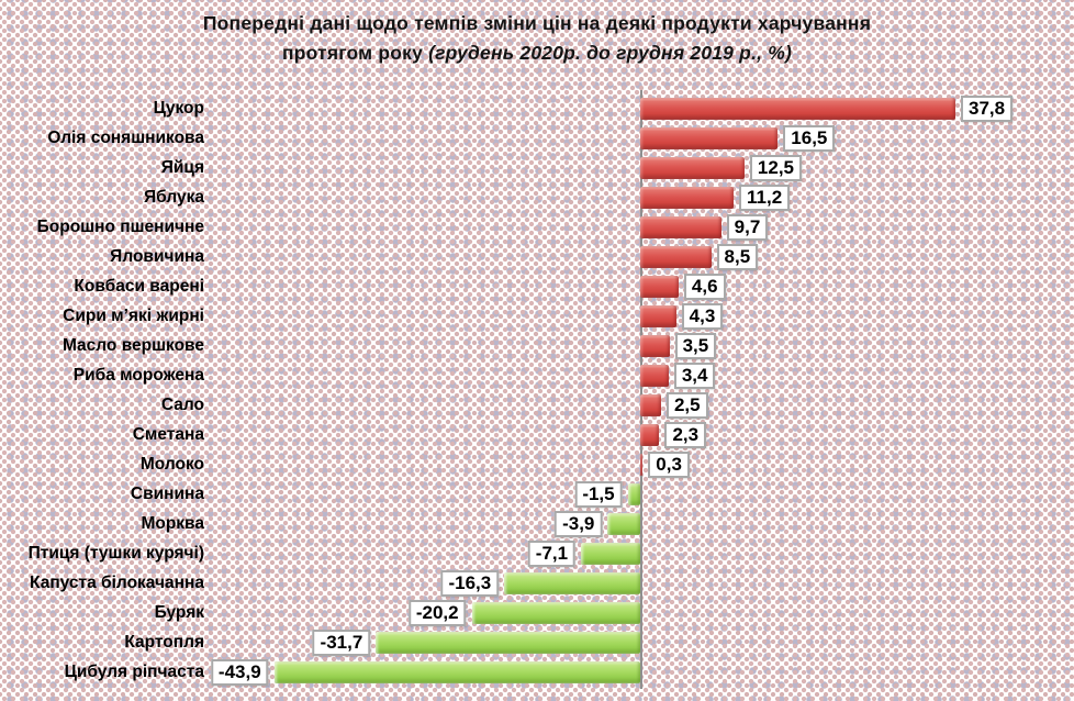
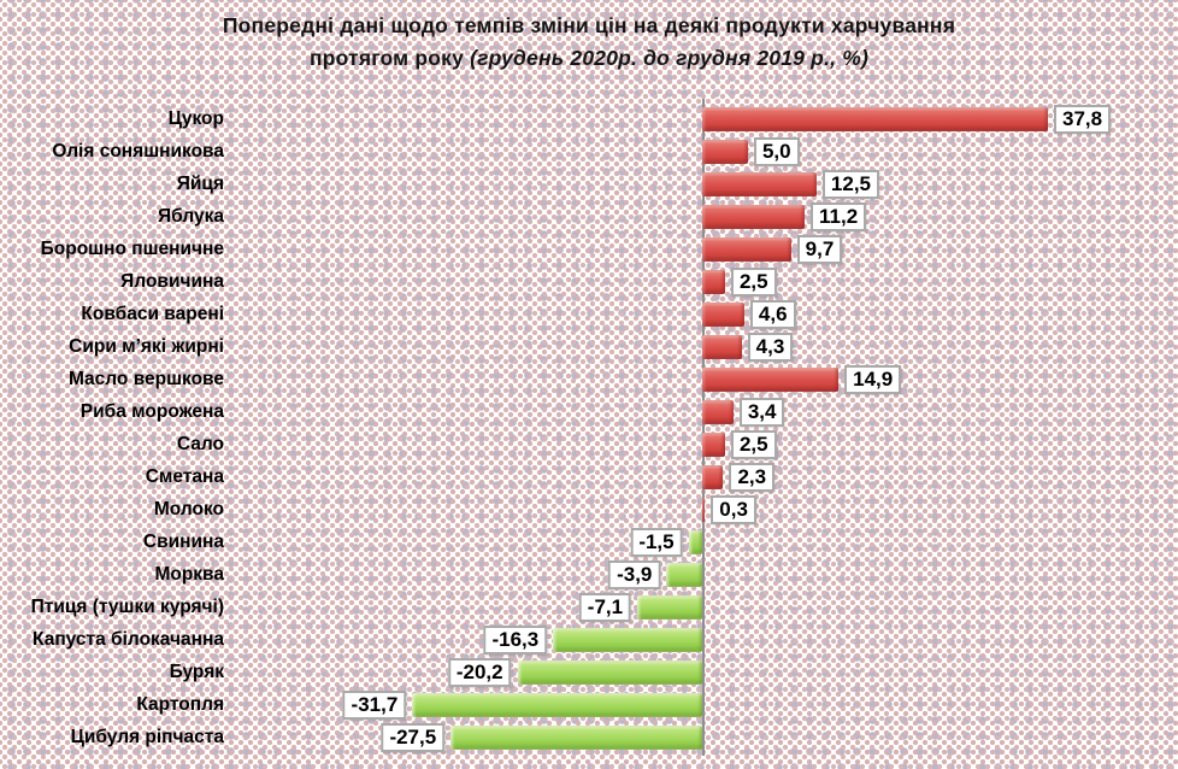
Олія соняшникова: 16,5 -> 5,0
Яловичина: 8,5 -> 2,5
Масло вершкове: 3,5 -> 14,9
Цибуля ріпчаста: -43,9 -> -27,5
